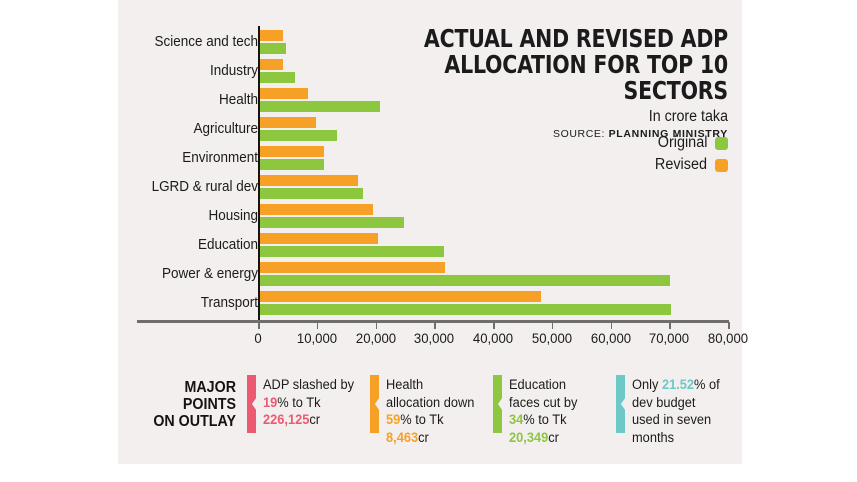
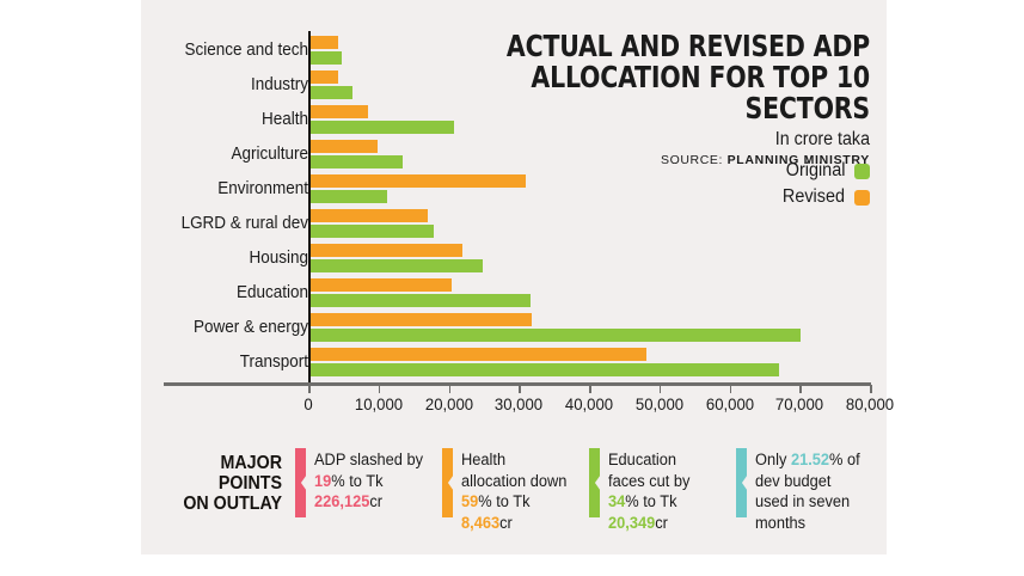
Revised/Environment: 11000 -> 31000
Revised/Housing: 20000 -> 22000
Original/Transport: 70000 -> 67000
